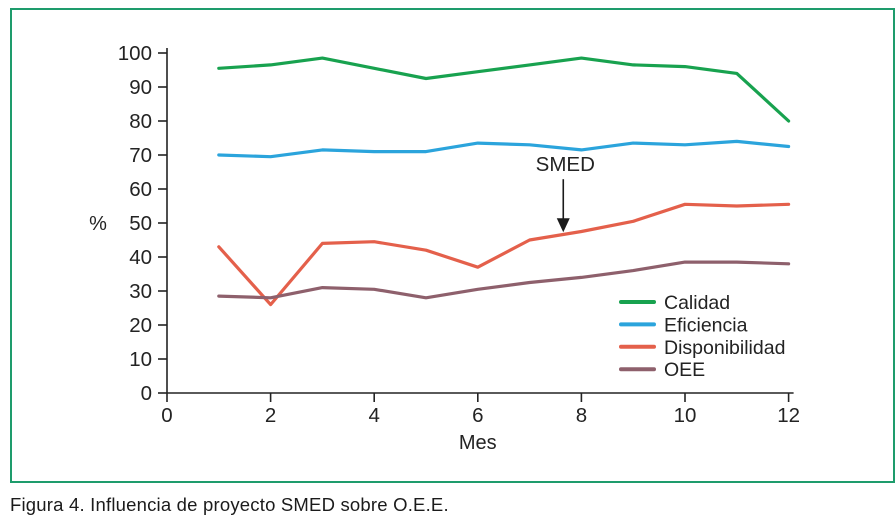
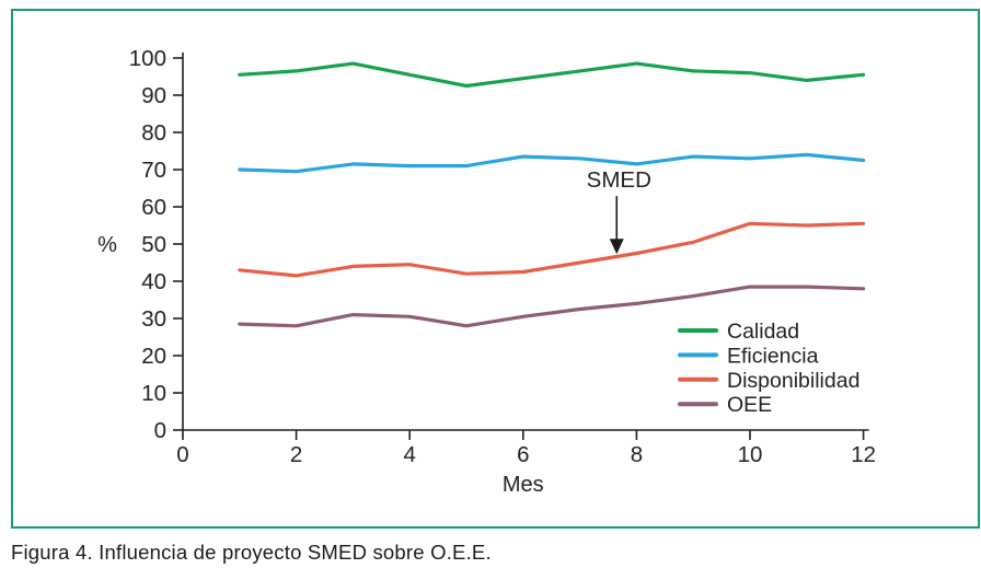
Disponibilidad/2: 26 -> 42
Disponibilidad/6: 37 -> 42
Calidad/12: 80 -> 96
